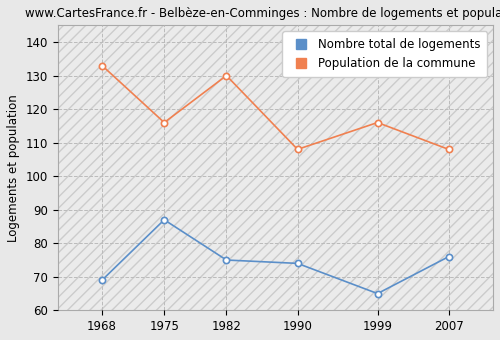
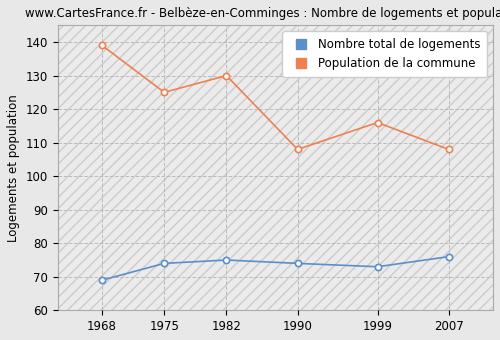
Population de la commune/1968: 133 -> 139
Nombre total de logements/1975: 87 -> 74
Population de la commune/1975: 116 -> 125
Nombre total de logements/1999: 65 -> 73
